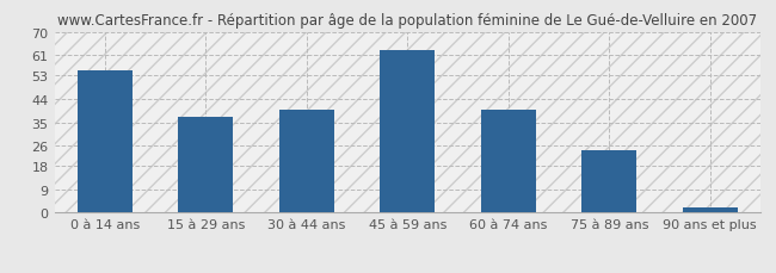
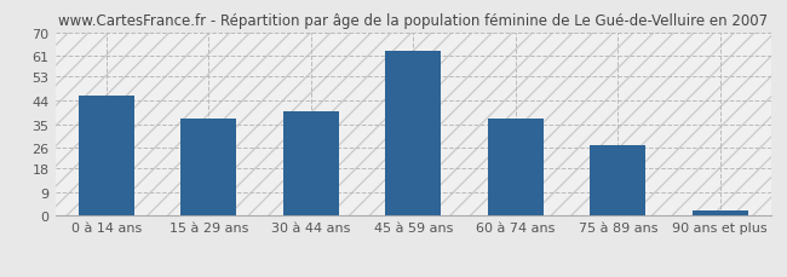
0 à 14 ans: 55 -> 46
60 à 74 ans: 40 -> 37
75 à 89 ans: 24 -> 27
